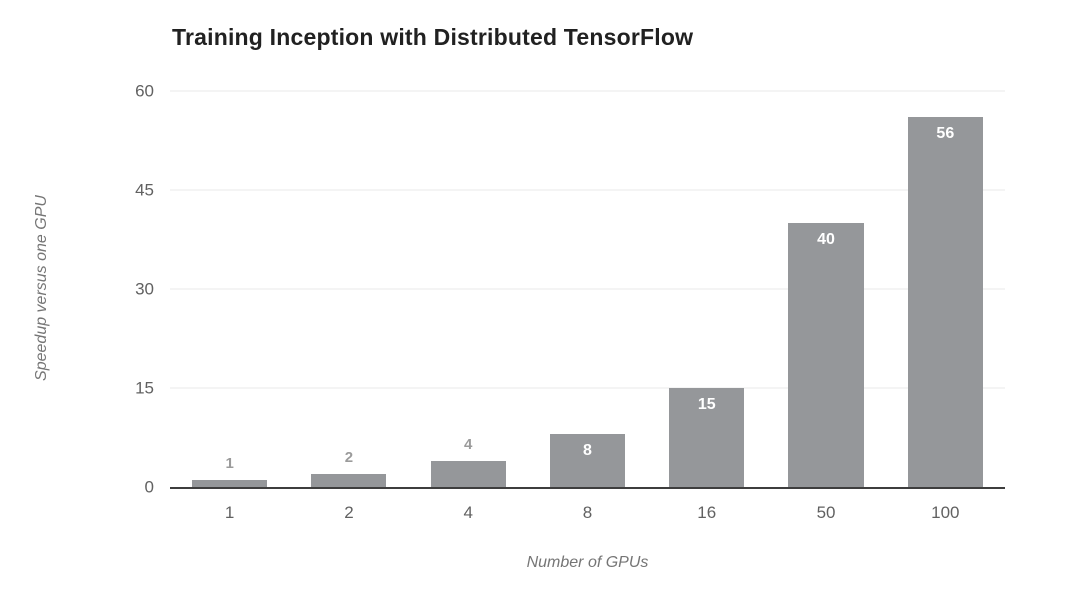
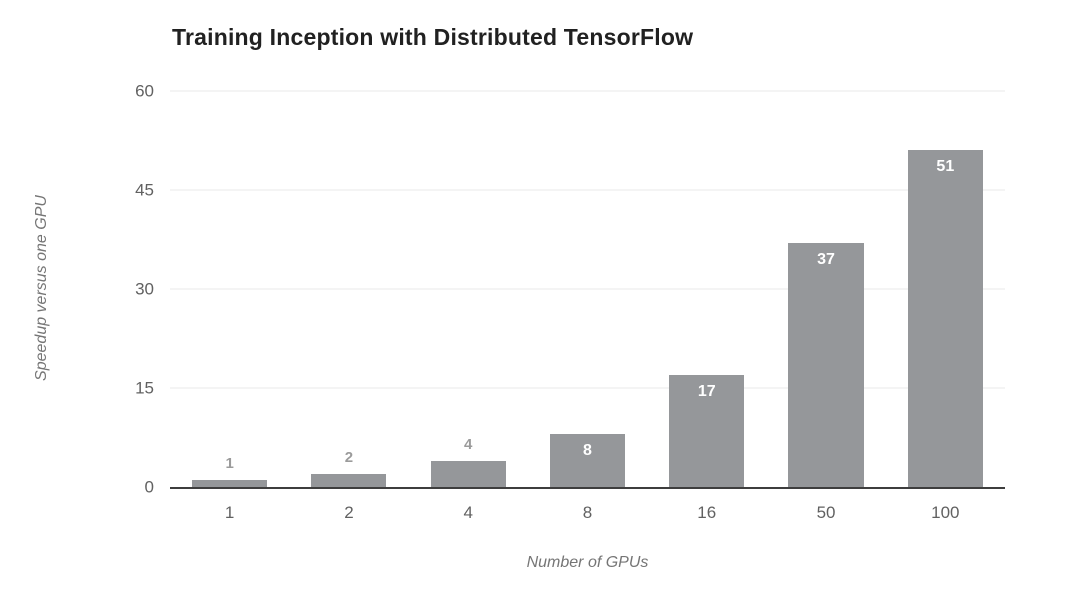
16: 15 -> 17
50: 40 -> 37
100: 56 -> 51
